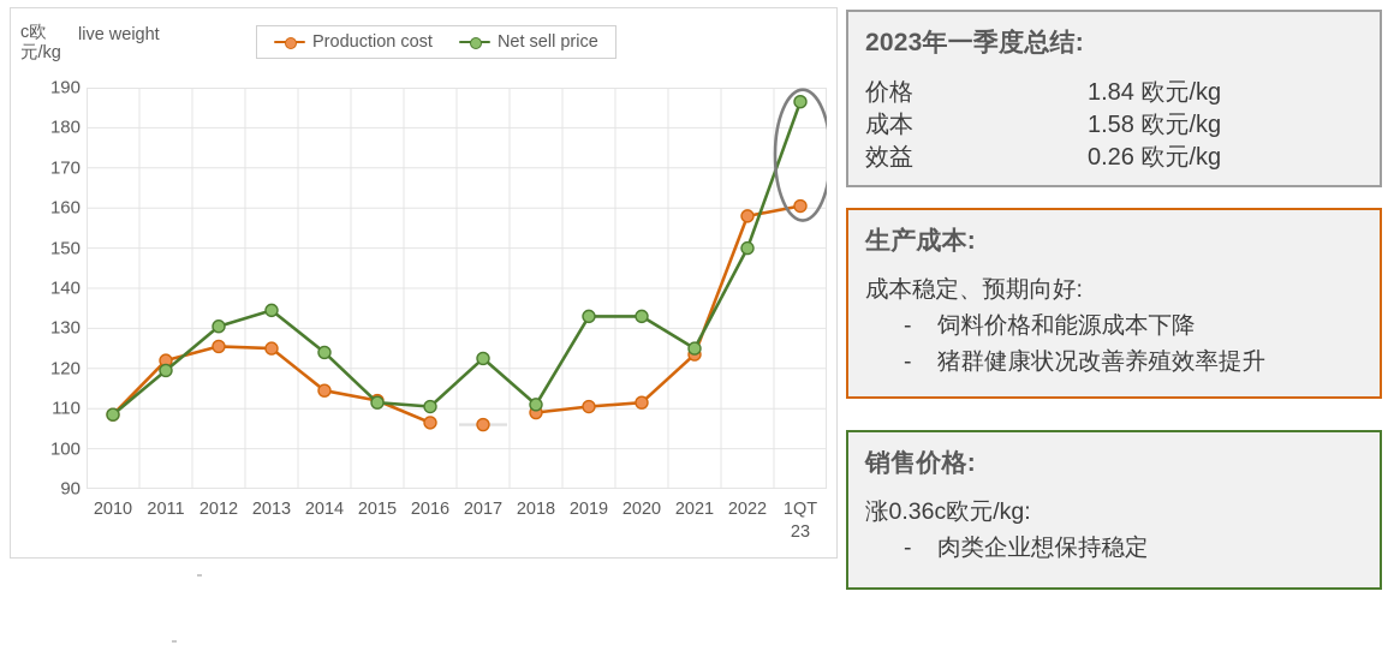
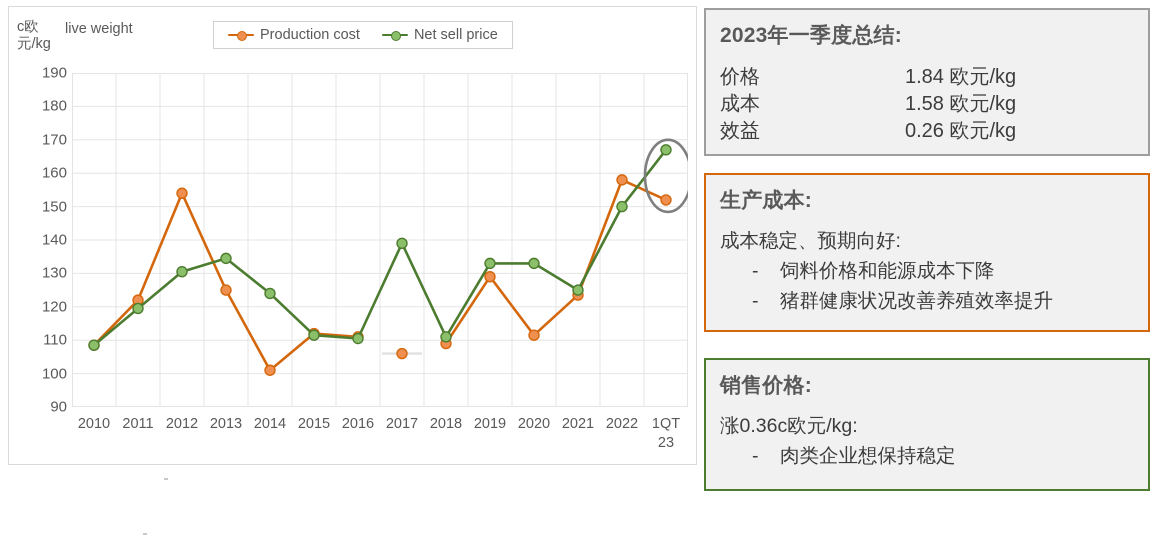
Production cost/2012: 126 -> 154
Production cost/2014: 114 -> 101
Production cost/2016: 106 -> 111
Net sell price/2017: 122 -> 139
Production cost/2019: 110 -> 129
Production cost/1QT 23: 160 -> 152
Net sell price/1QT 23: 186 -> 167
